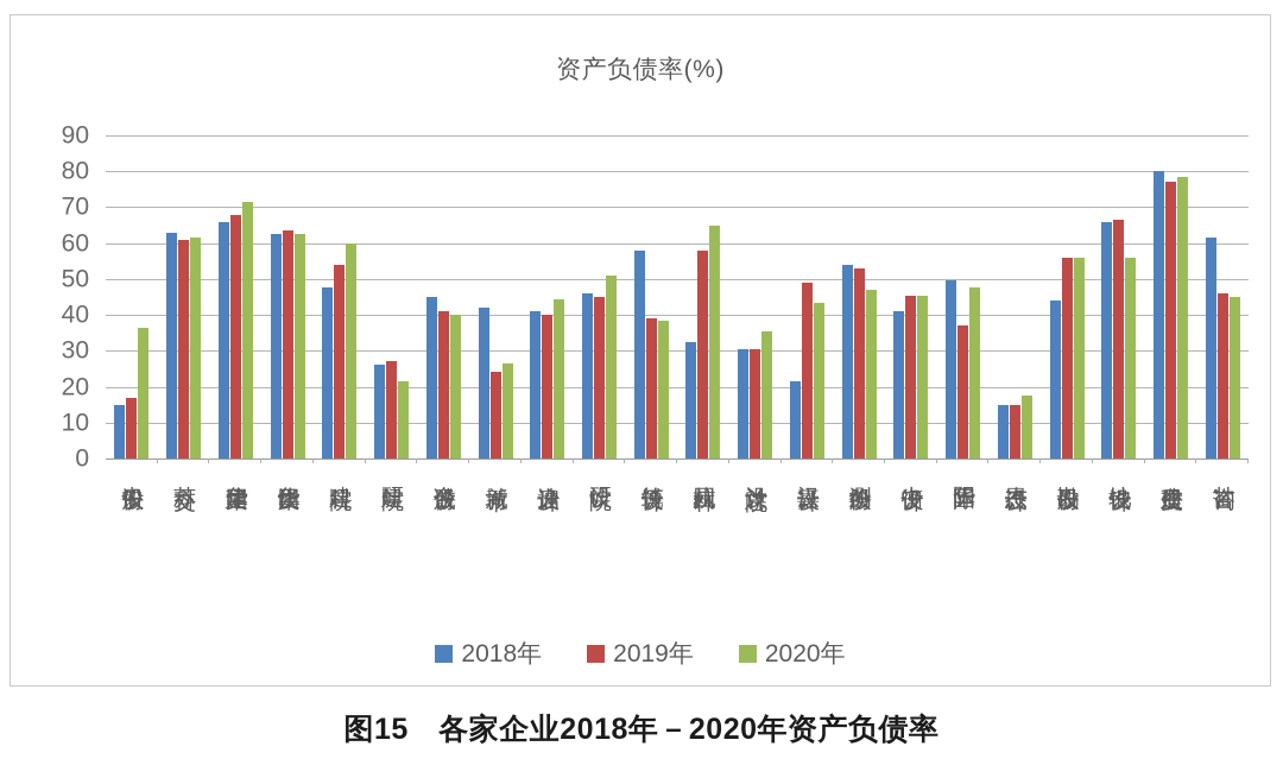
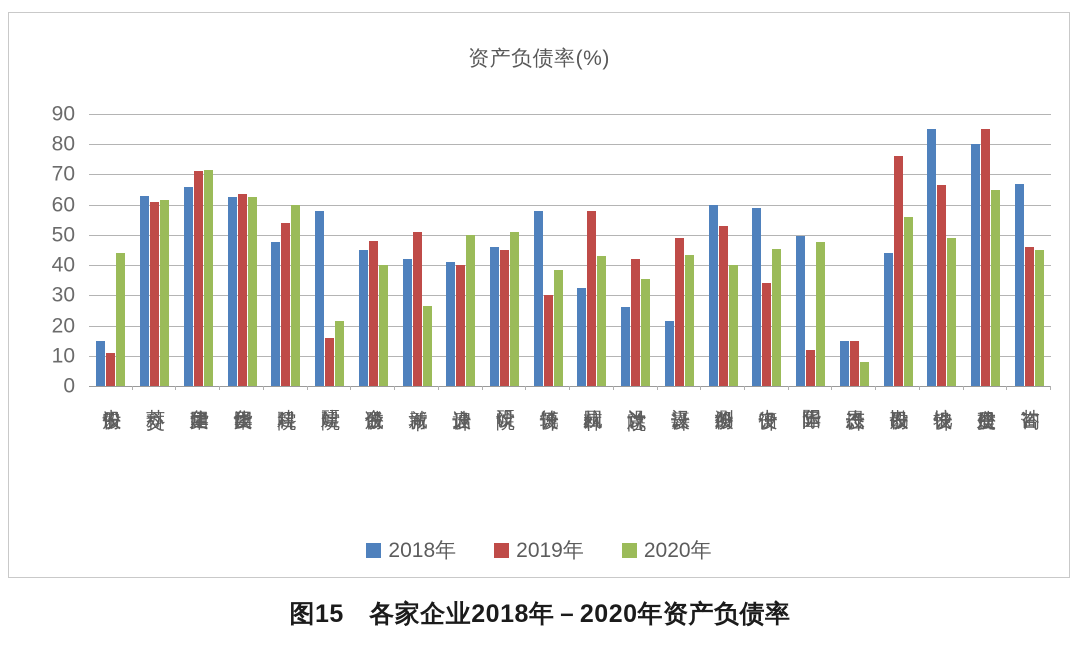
2019年/中设股份: 17 -> 11
2020年/中设股份: 36 -> 44
2019年/华建集团: 68 -> 71
2018年/建研院: 26 -> 58
2019年/建研院: 27 -> 16
2019年/合诚股份: 41 -> 48
2019年/新城市: 24 -> 51
2020年/启迪设计: 44 -> 50
2019年/筑博设计: 39 -> 30
2020年/杭州园林: 65 -> 43
2018年/设计总院: 30 -> 26
2019年/设计总院: 30 -> 42
2018年/测绘股份: 54 -> 60
2020年/测绘股份: 47 -> 40
2018年/中衡设计: 41 -> 59
2019年/中衡设计: 46 -> 34
2019年/华阳国际: 37 -> 12
2020年/杰恩设计: 18 -> 8
2019年/勘设股份: 56 -> 76
2018年/地铁设计: 66 -> 85
2020年/地铁设计: 56 -> 49
2019年/交建股份: 77 -> 85
2020年/交建股份: 78 -> 65
2018年/甘咨询: 62 -> 67
